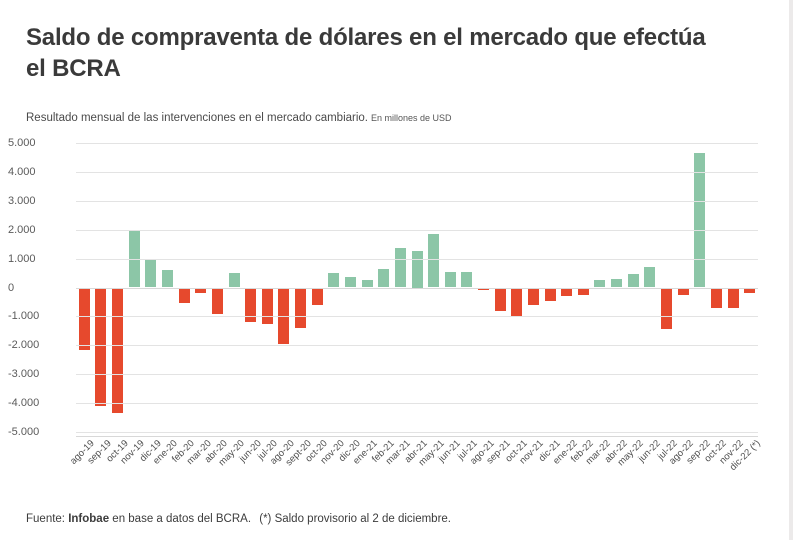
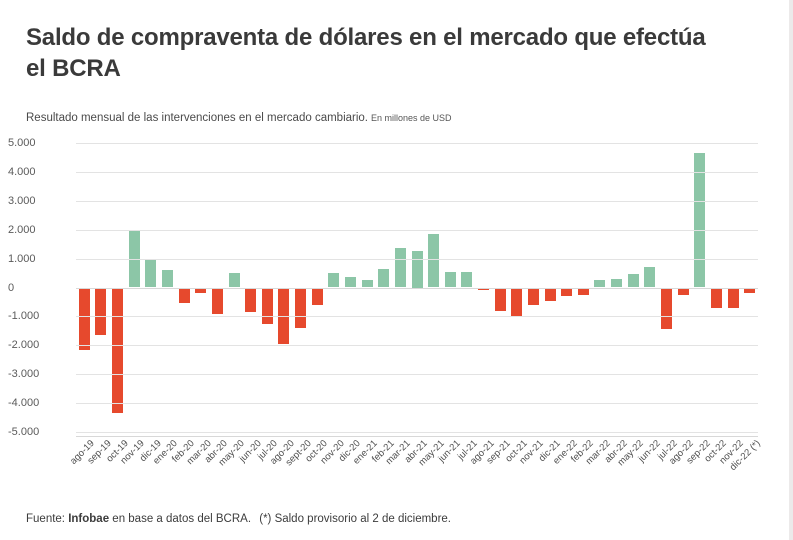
sep-19: -4100 -> -1600
jun-20: -1200 -> -800
